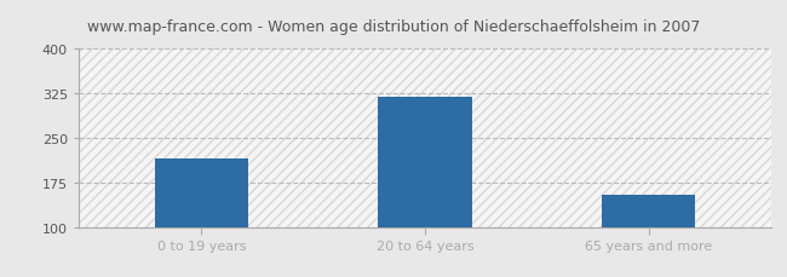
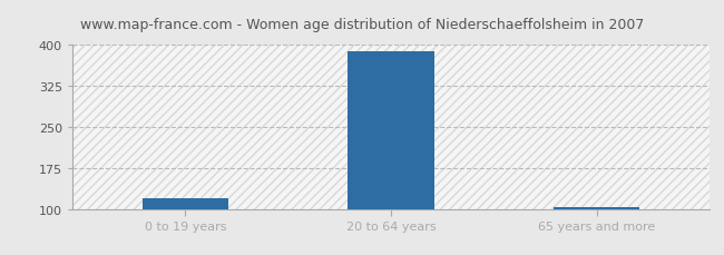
0 to 19 years: 215 -> 120
20 to 64 years: 320 -> 388
65 years and more: 155 -> 104
